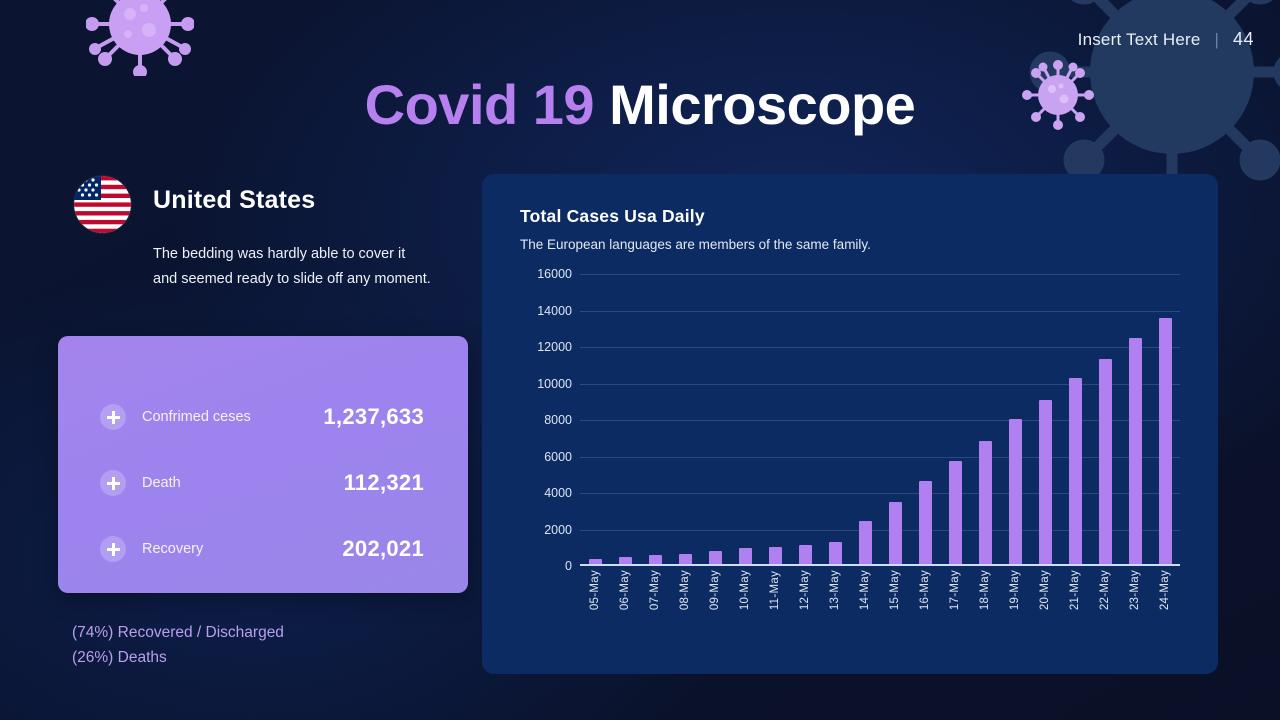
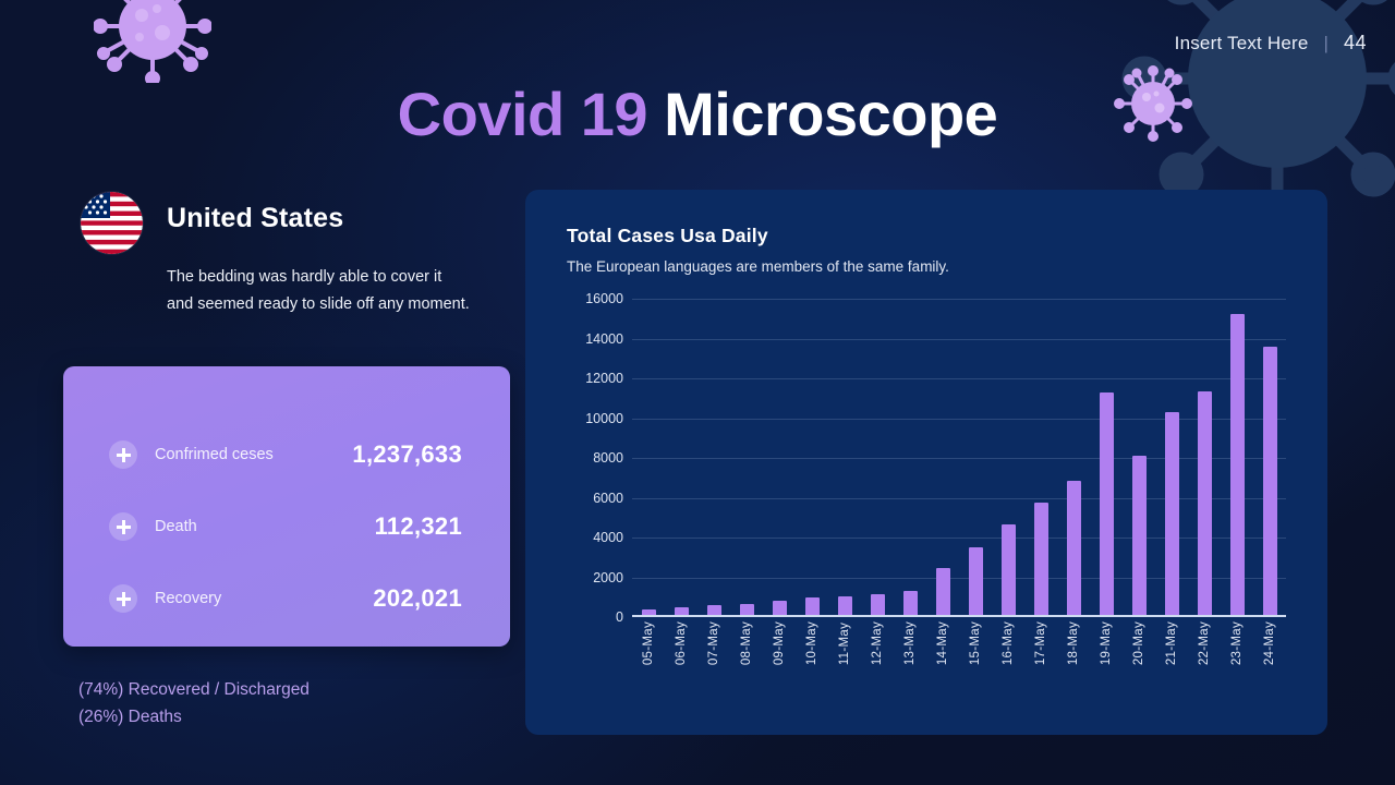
19-May: 8000 -> 11200
20-May: 9000 -> 8000
23-May: 12400 -> 15100
